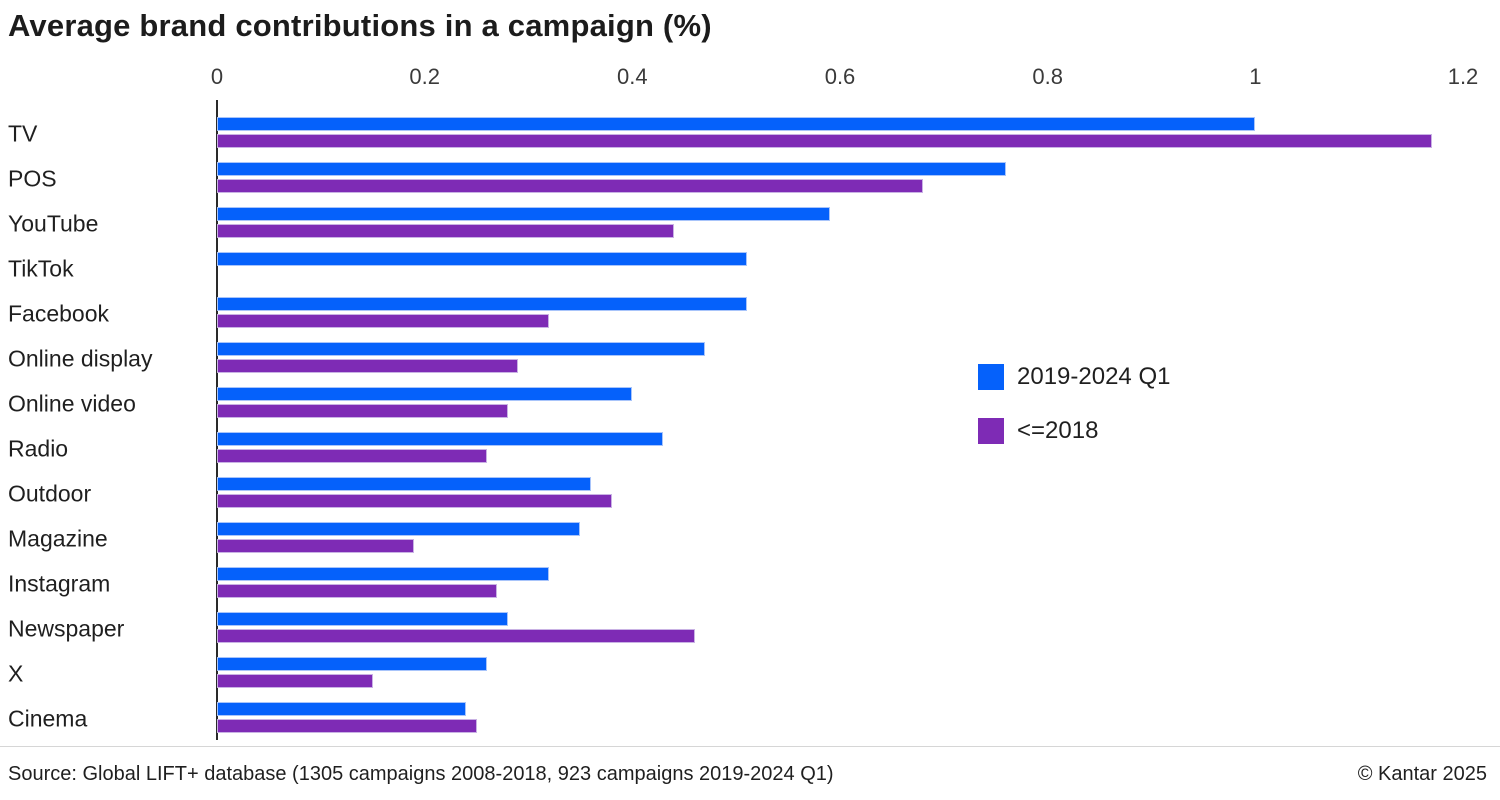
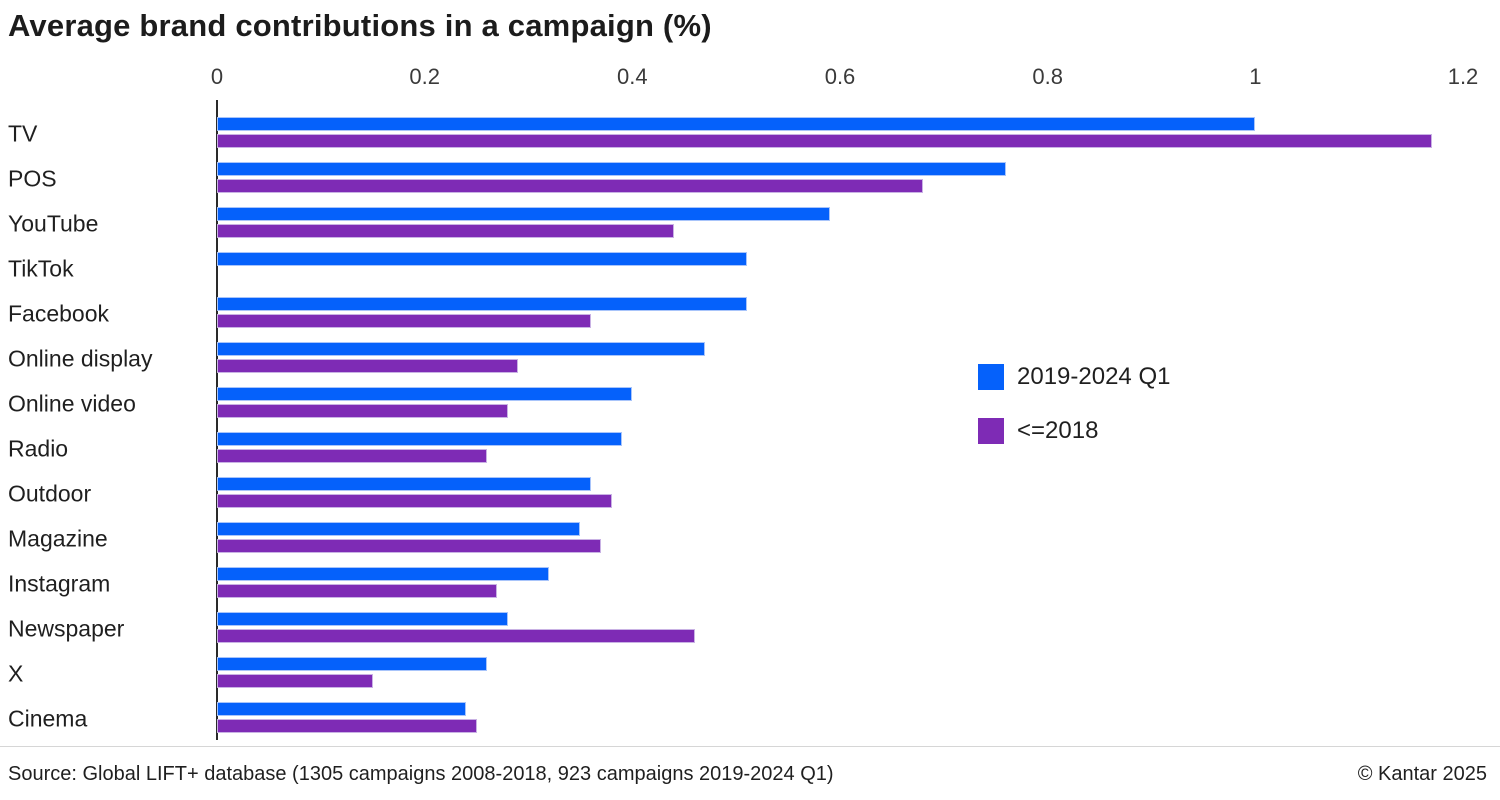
<=2018/Facebook: 0.32 -> 0.36
2019-2024 Q1/Radio: 0.43 -> 0.39
<=2018/Magazine: 0.19 -> 0.37
